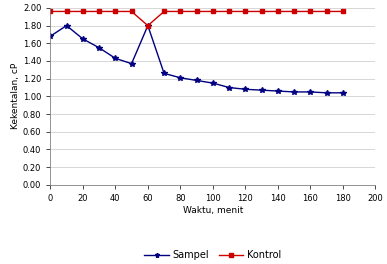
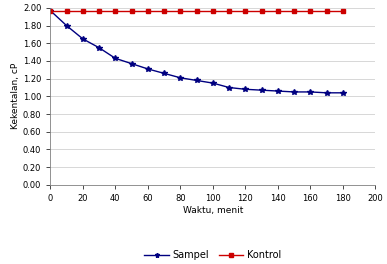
Sampel/0: 1.68 -> 1.97
Sampel/60: 1.80 -> 1.31
Kontrol/60: 1.80 -> 1.96
